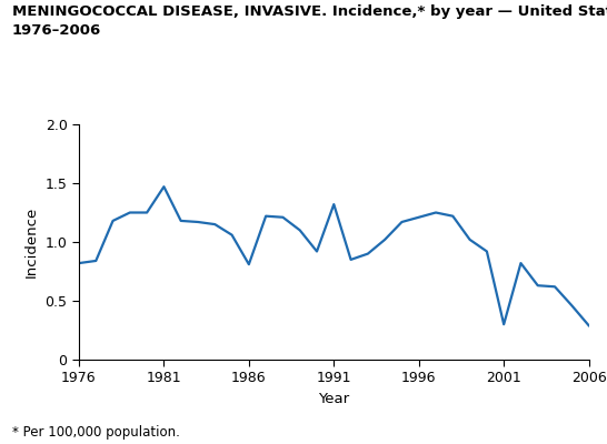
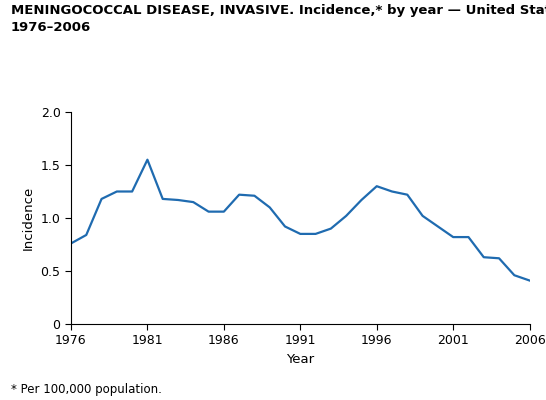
1976: 0.82 -> 0.76
1981: 1.47 -> 1.55
1986: 0.81 -> 1.06
1991: 1.32 -> 0.85
1996: 1.21 -> 1.30
2001: 0.30 -> 0.82
2006: 0.29 -> 0.41
